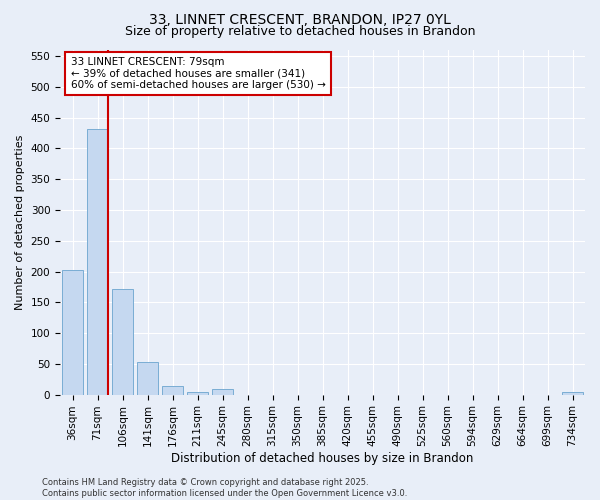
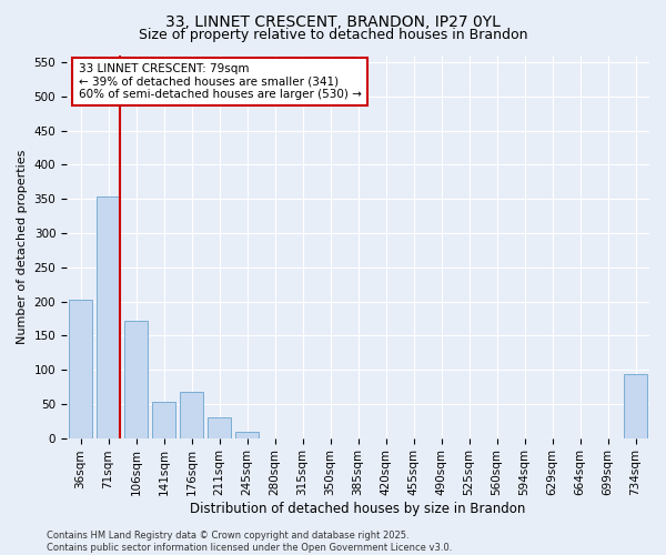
71sqm: 432 -> 354
176sqm: 14 -> 68
211sqm: 5 -> 30
734sqm: 4 -> 94
